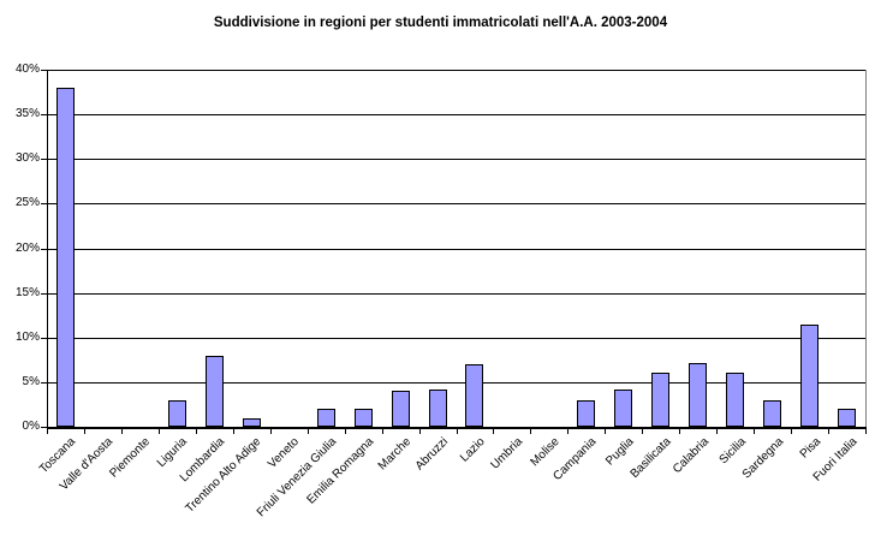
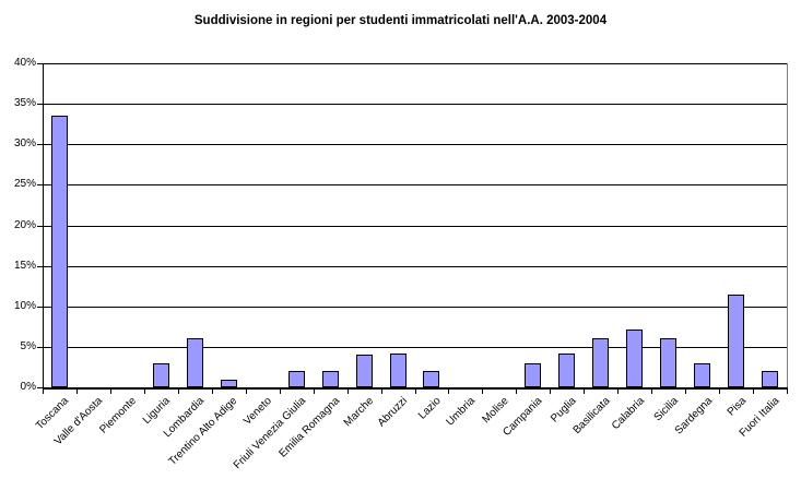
Toscana: 38% -> 34%
Lombardia: 8% -> 6%
Lazio: 7% -> 2%
